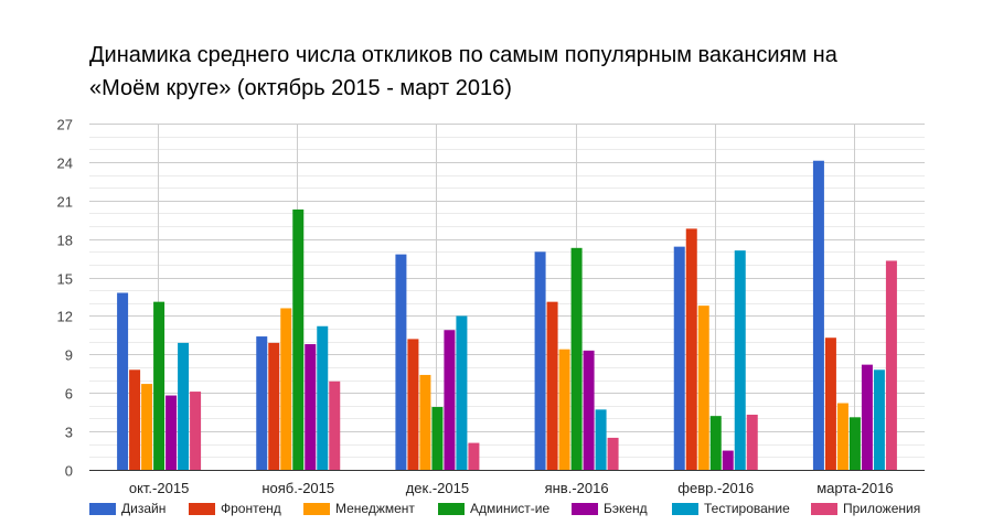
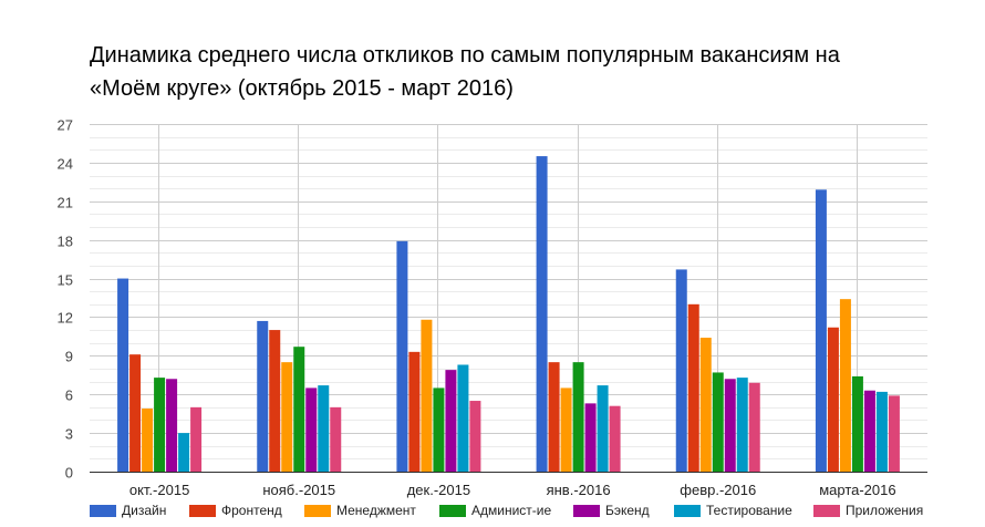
Дизайн/окт.-2015: 13.8 -> 15.0
Фронтенд/окт.-2015: 7.8 -> 9.1
Менеджмент/окт.-2015: 6.7 -> 4.9
Админист-ие/окт.-2015: 13.1 -> 7.3
Бэкенд/окт.-2015: 5.8 -> 7.2
Тестирование/окт.-2015: 9.9 -> 3.0
Приложения/окт.-2015: 6.1 -> 5.0
Дизайн/нояб.-2015: 10.4 -> 11.7
Фронтенд/нояб.-2015: 9.9 -> 11.0
Менеджмент/нояб.-2015: 12.6 -> 8.5
Админист-ие/нояб.-2015: 20.3 -> 9.7
Бэкенд/нояб.-2015: 9.8 -> 6.5
Тестирование/нояб.-2015: 11.2 -> 6.7
Приложения/нояб.-2015: 6.9 -> 5.0
Дизайн/дек.-2015: 16.8 -> 17.9
Фронтенд/дек.-2015: 10.2 -> 9.3
Менеджмент/дек.-2015: 7.4 -> 11.8
Админист-ие/дек.-2015: 4.9 -> 6.5
Бэкенд/дек.-2015: 10.9 -> 7.9
Тестирование/дек.-2015: 12.0 -> 8.3
Приложения/дек.-2015: 2.1 -> 5.5
Дизайн/янв.-2016: 17.0 -> 24.5
Фронтенд/янв.-2016: 13.1 -> 8.5
Менеджмент/янв.-2016: 9.4 -> 6.5
Админист-ие/янв.-2016: 17.3 -> 8.5
Бэкенд/янв.-2016: 9.3 -> 5.3
Тестирование/янв.-2016: 4.7 -> 6.7
Приложения/янв.-2016: 2.5 -> 5.1
Дизайн/февр.-2016: 17.4 -> 15.7
Фронтенд/февр.-2016: 18.8 -> 13.0
Менеджмент/февр.-2016: 12.8 -> 10.4
Админист-ие/февр.-2016: 4.2 -> 7.7
Бэкенд/февр.-2016: 1.5 -> 7.2
Тестирование/февр.-2016: 17.1 -> 7.3
Приложения/февр.-2016: 4.3 -> 6.9
Дизайн/марта-2016: 24.1 -> 21.9
Фронтенд/марта-2016: 10.3 -> 11.2
Менеджмент/марта-2016: 5.2 -> 13.4
Админист-ие/марта-2016: 4.1 -> 7.4
Бэкенд/марта-2016: 8.2 -> 6.3
Тестирование/марта-2016: 7.8 -> 6.2
Приложения/марта-2016: 16.3 -> 5.9
